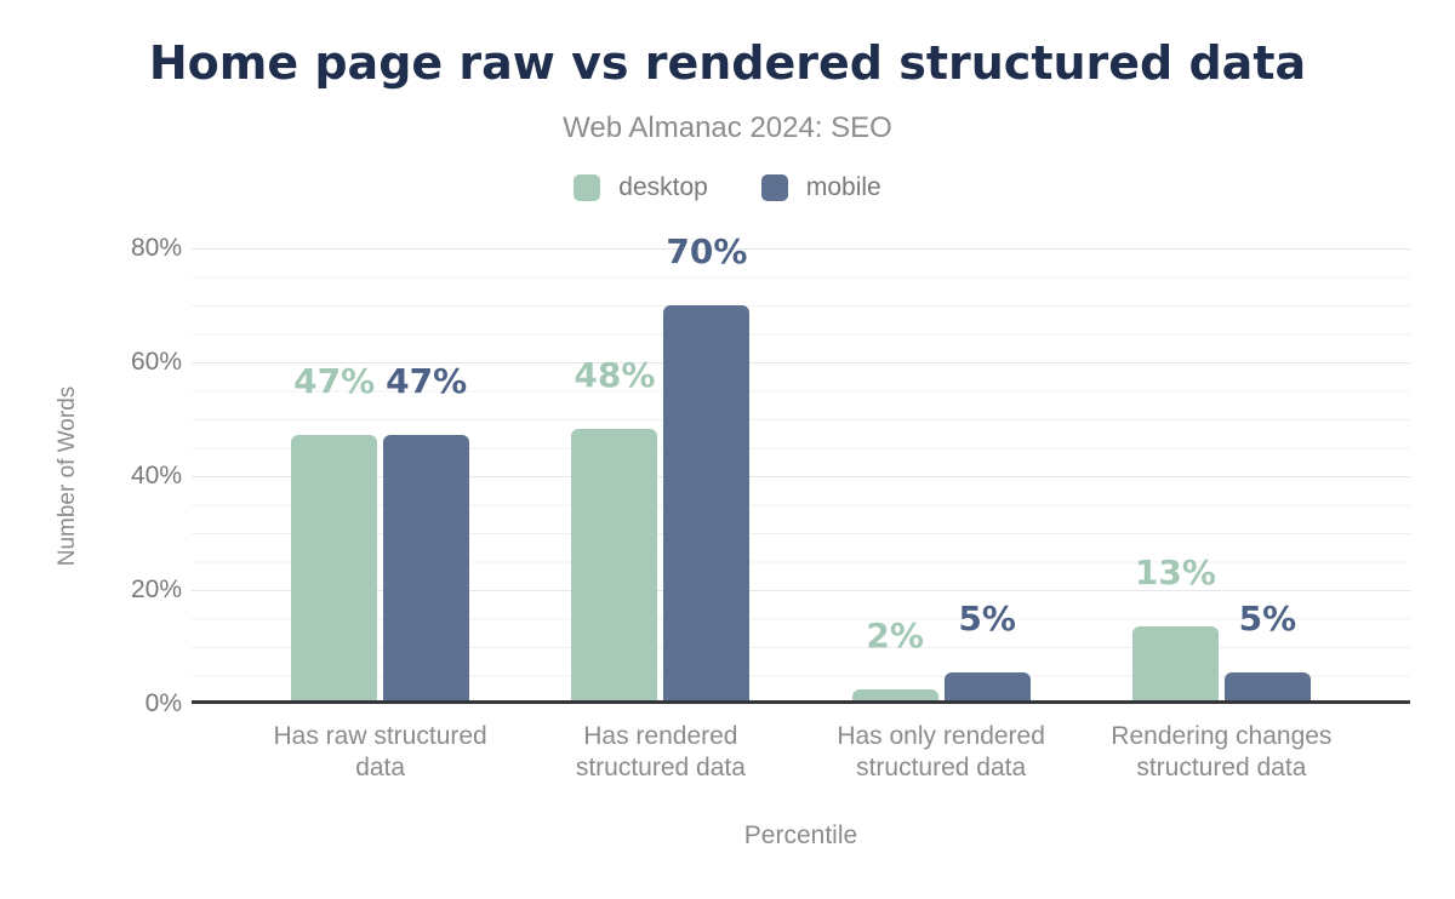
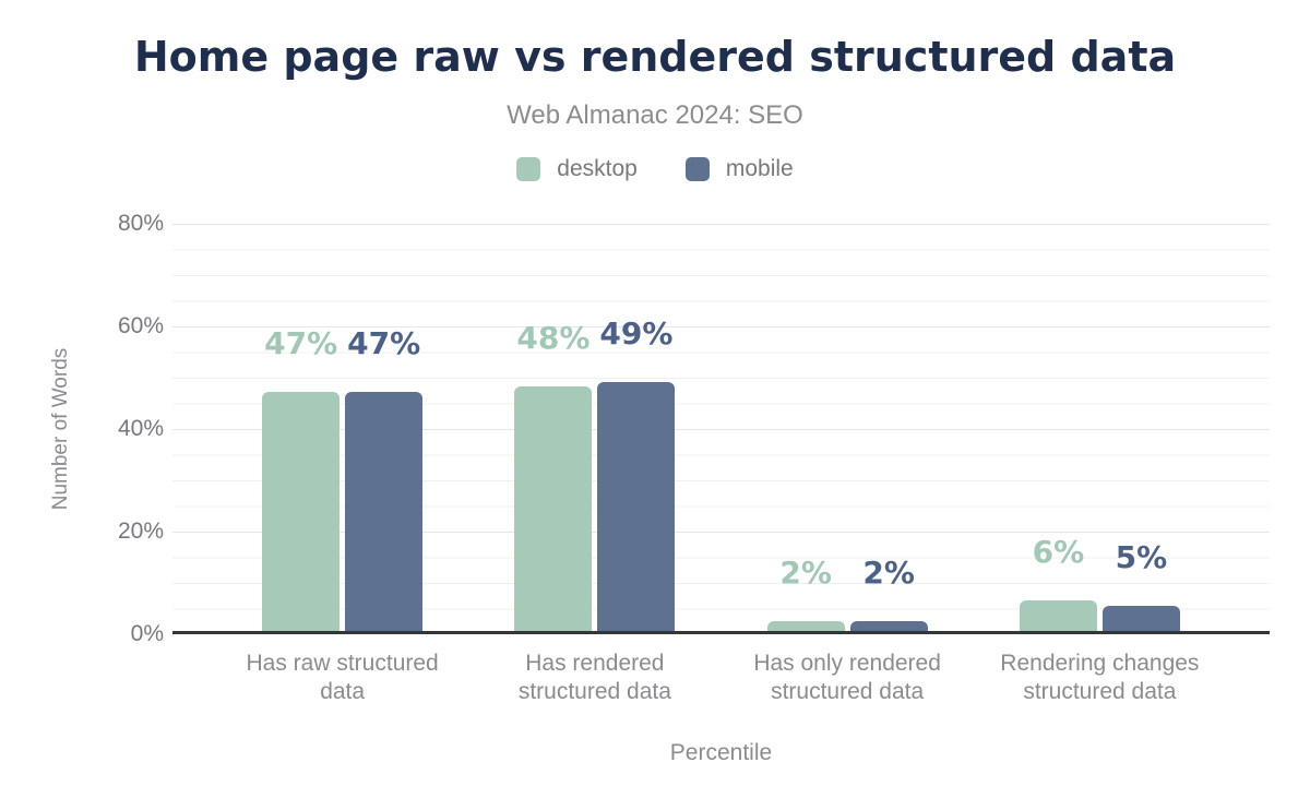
mobile/Has rendered structured data: 70% -> 49%
mobile/Has only rendered structured data: 5% -> 2%
desktop/Rendering changes structured data: 13% -> 6%
